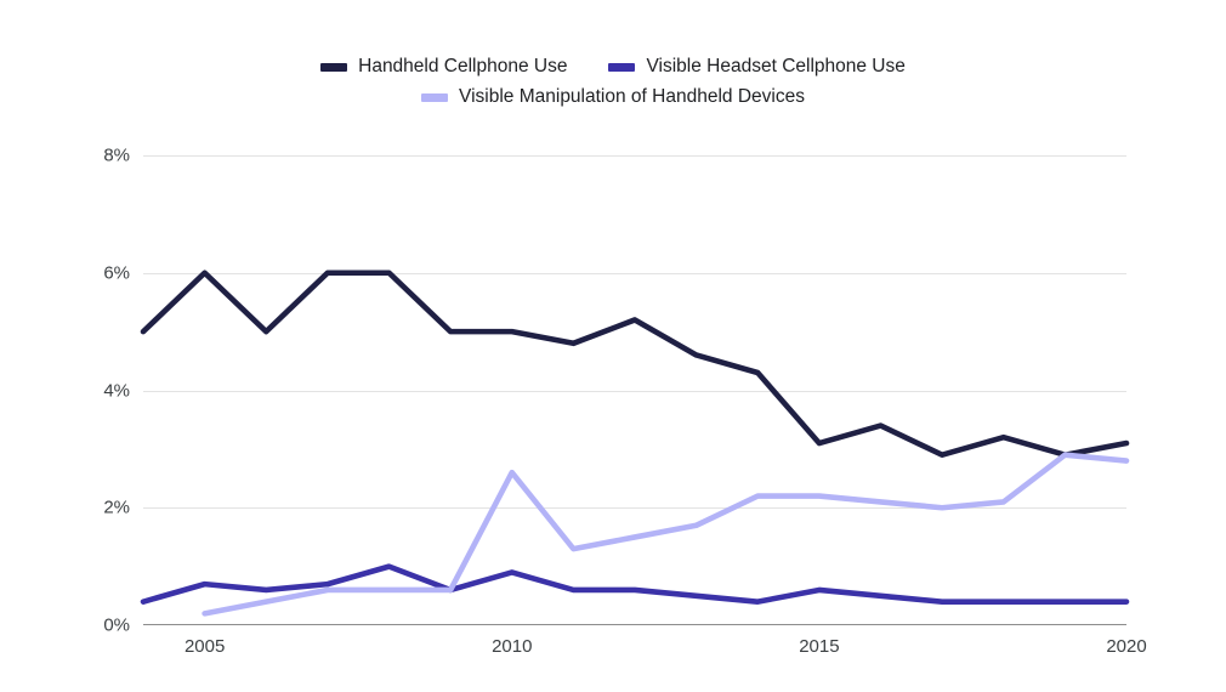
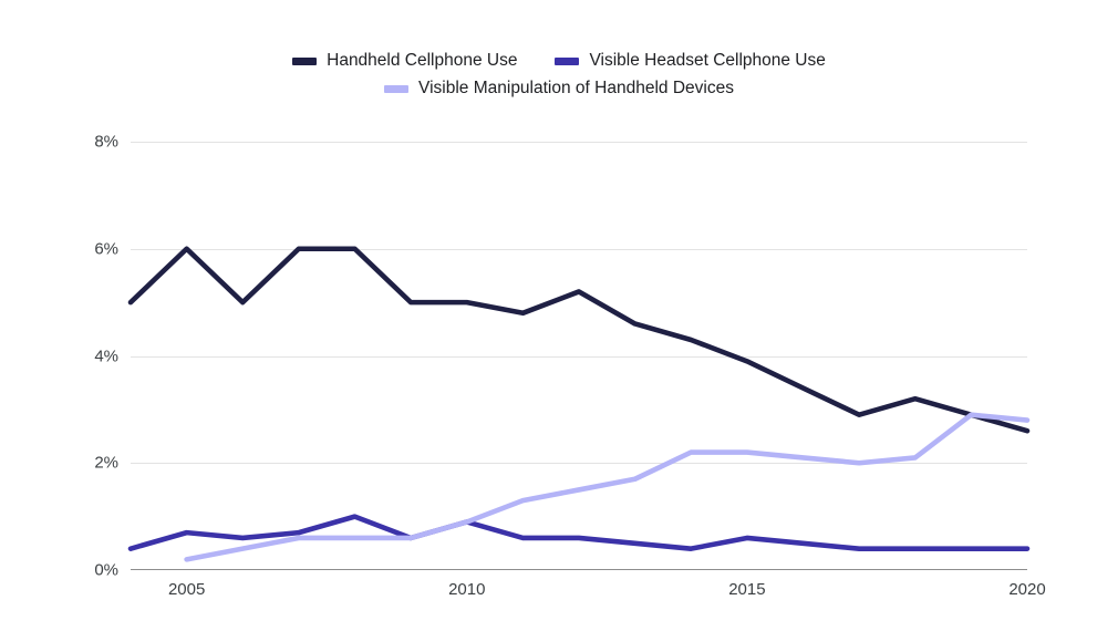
Visible Manipulation of Handheld Devices/2010: 2.6% -> 0.9%
Handheld Cellphone Use/2015: 3.1% -> 3.9%
Handheld Cellphone Use/2020: 3.1% -> 2.6%
